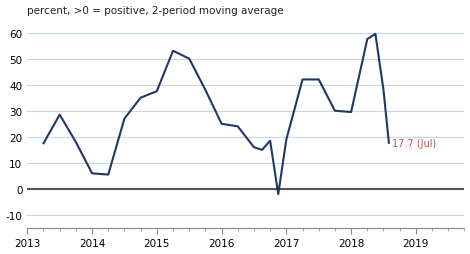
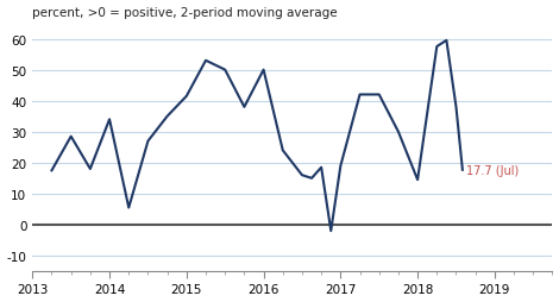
2014: 6.0 -> 34.0
2015: 37.5 -> 41.5
2016: 25.0 -> 50.0
2018: 29.5 -> 14.5
